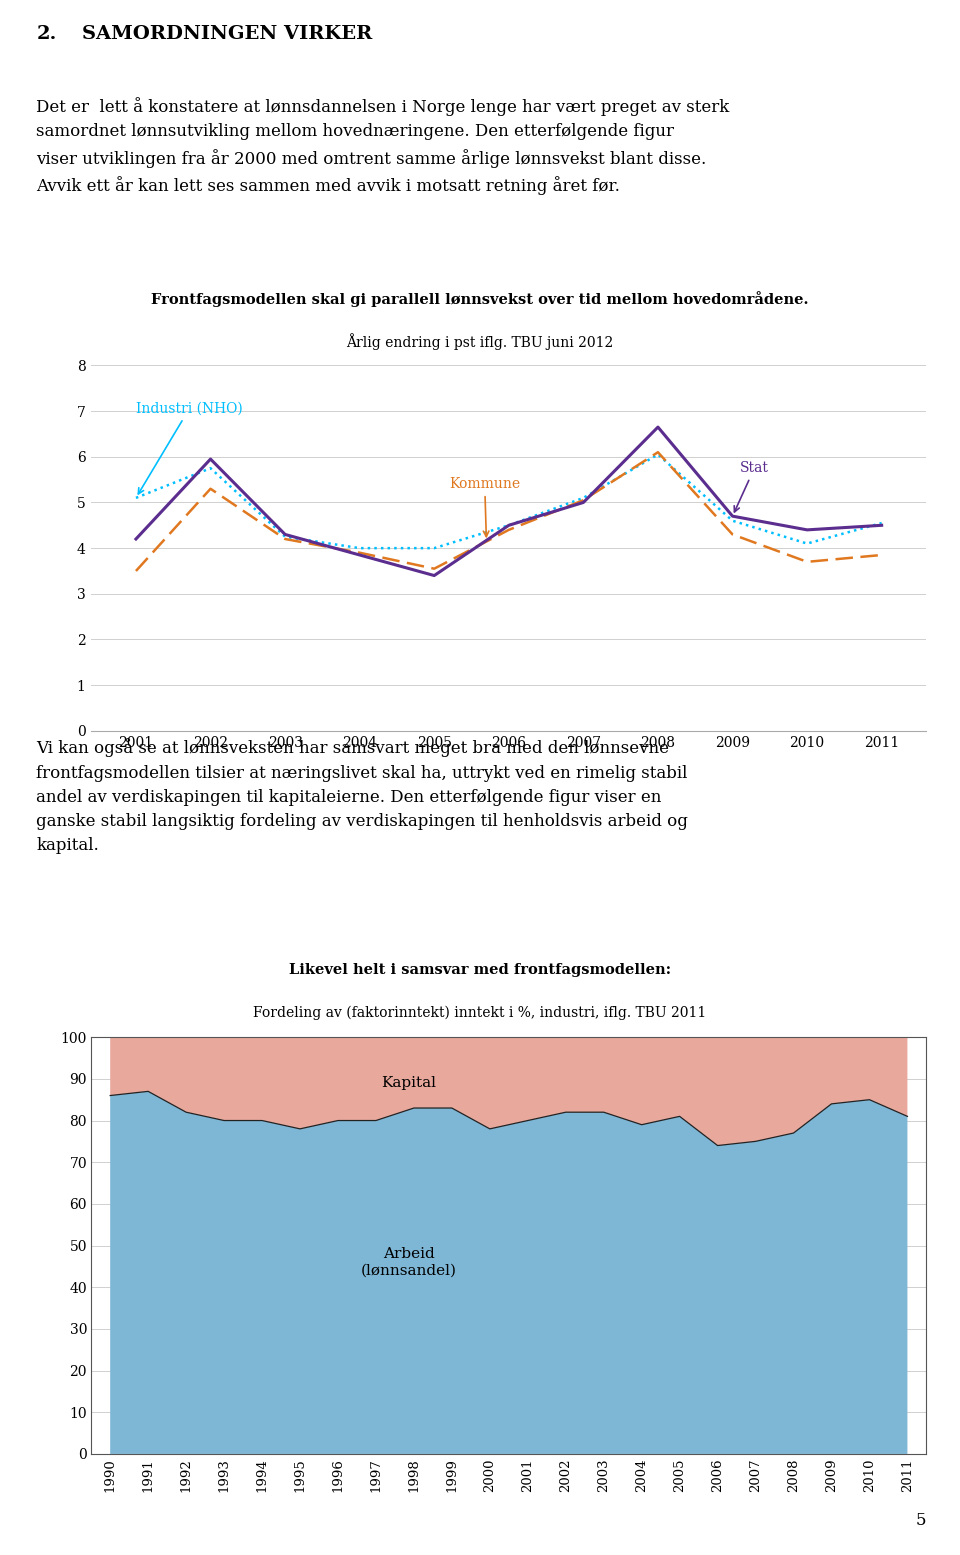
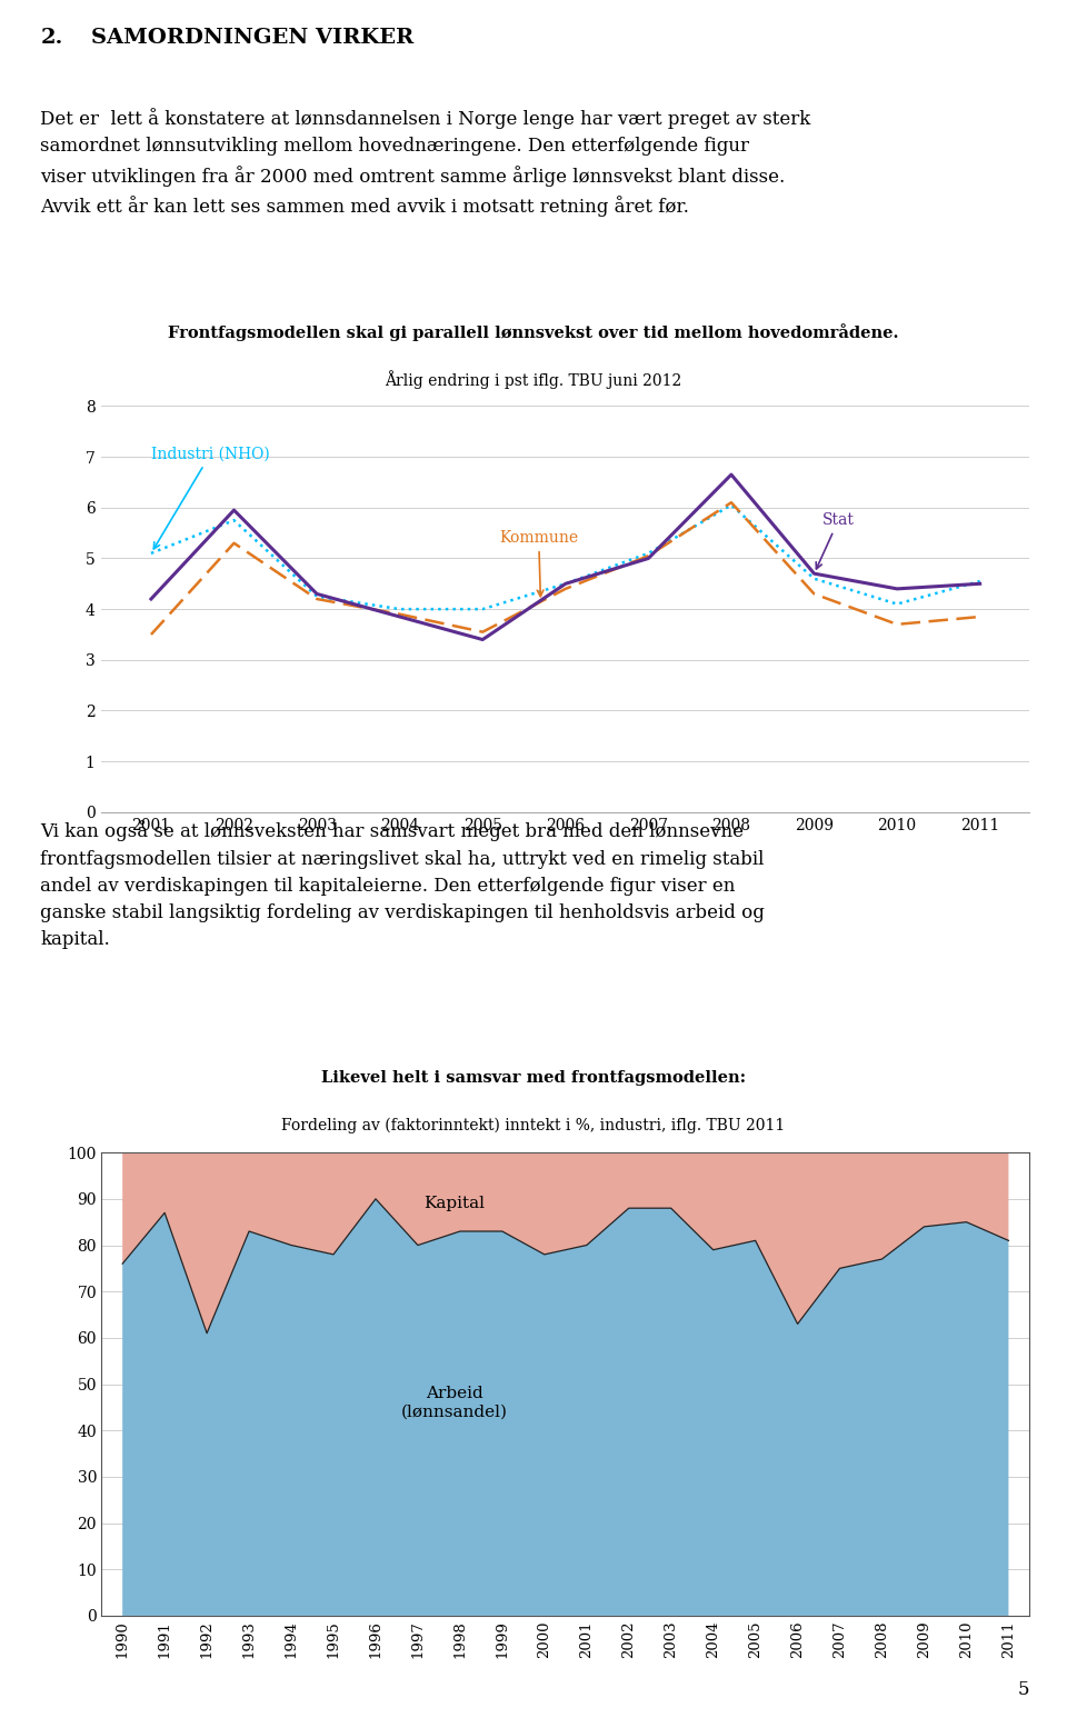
1990: 86 -> 76
1992: 82 -> 61
1993: 80 -> 83
1996: 80 -> 90
2002: 82 -> 88
2003: 82 -> 88
2006: 74 -> 63
